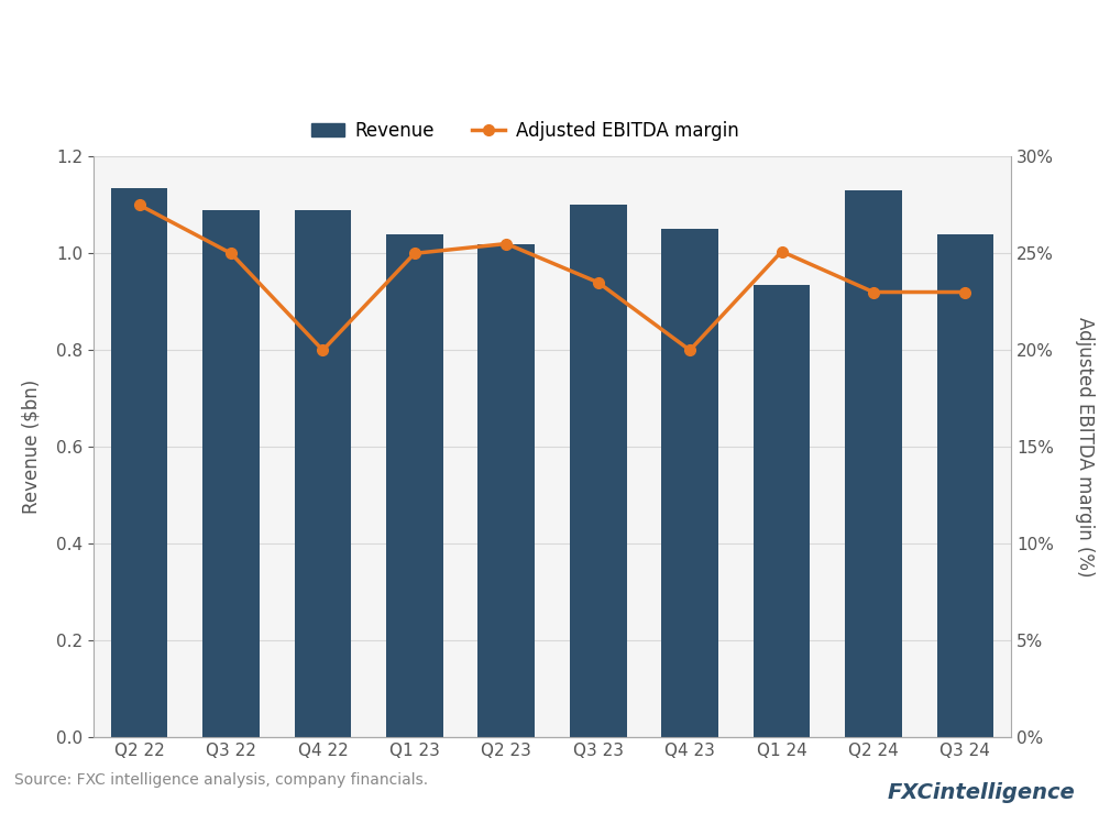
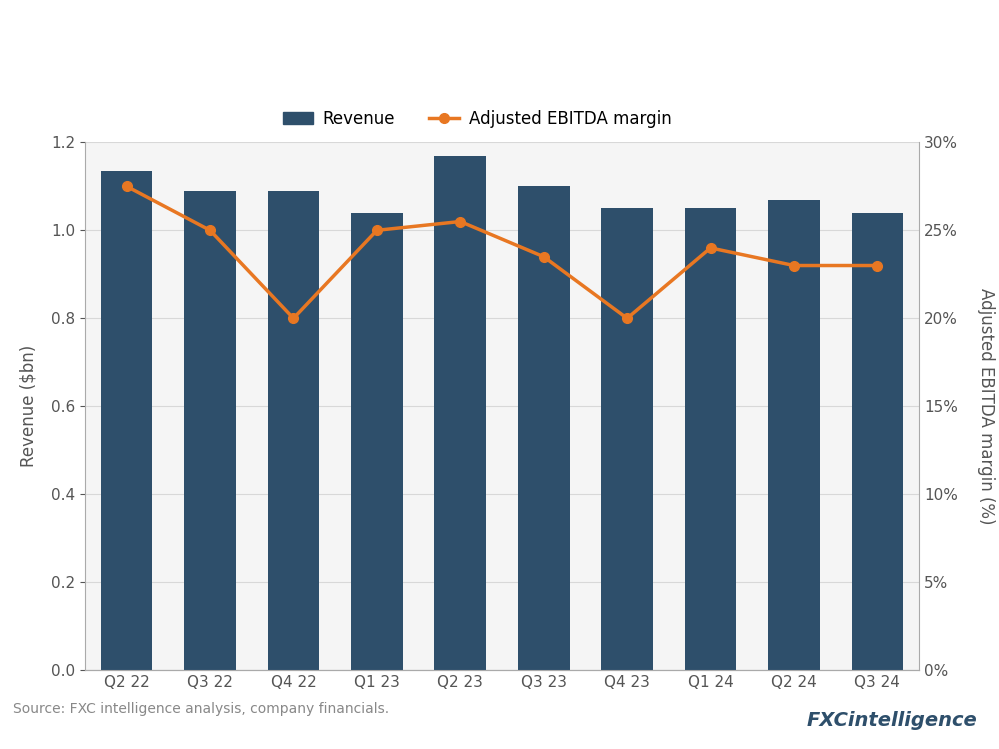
Revenue/Q2 23: 1.020 -> 1.170
Revenue/Q1 24: 0.935 -> 1.050
Adjusted EBITDA margin/Q1 24: 25.1% -> 24.0%
Revenue/Q2 24: 1.130 -> 1.070
